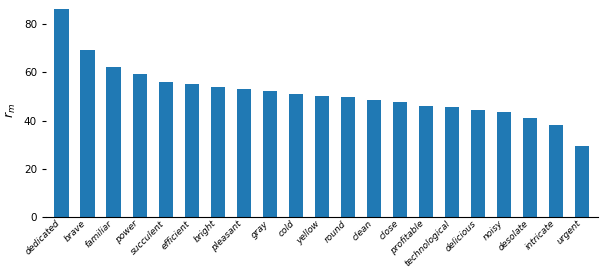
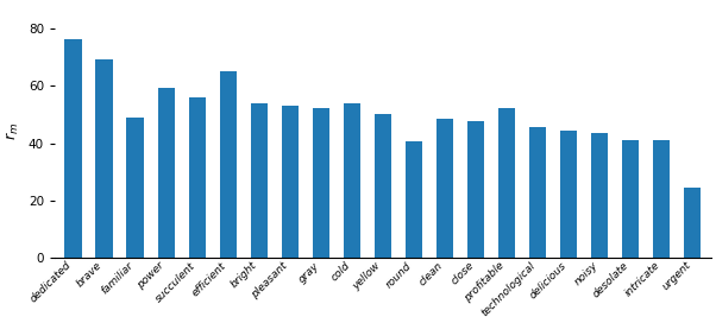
dedicated: 86.0 -> 76.0
familiar: 62.0 -> 49.0
efficient: 55.0 -> 65.0
cold: 51.0 -> 54.0
round: 49.5 -> 40.5
profitable: 46.0 -> 52.0
intricate: 38.0 -> 41.0
urgent: 29.5 -> 24.5
